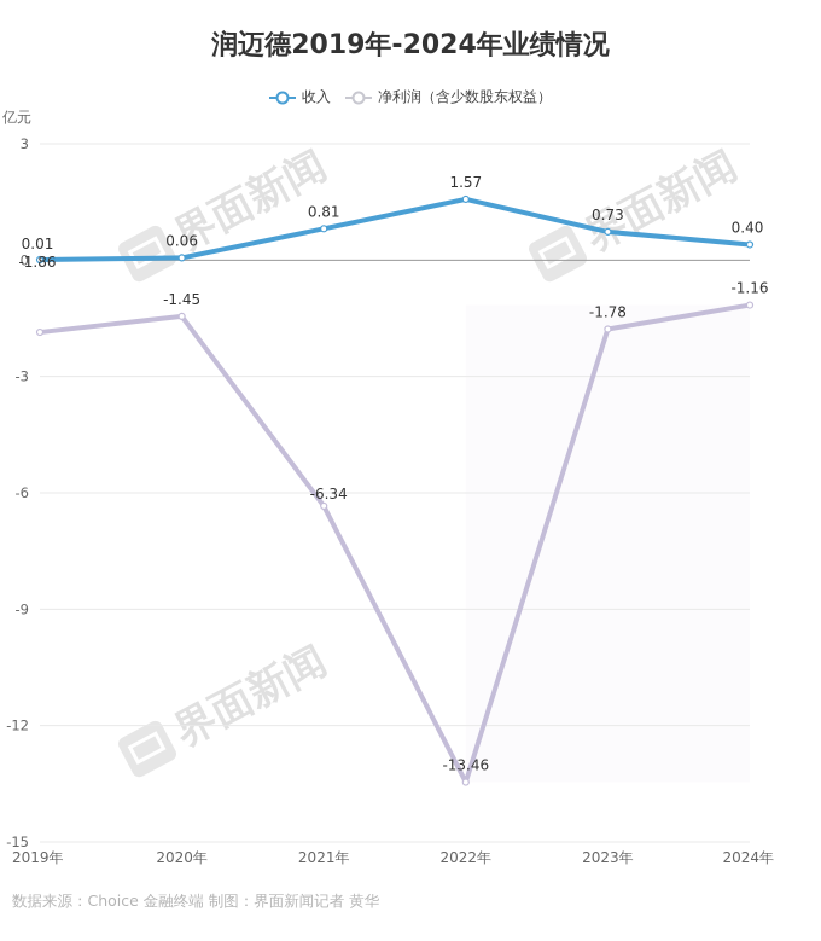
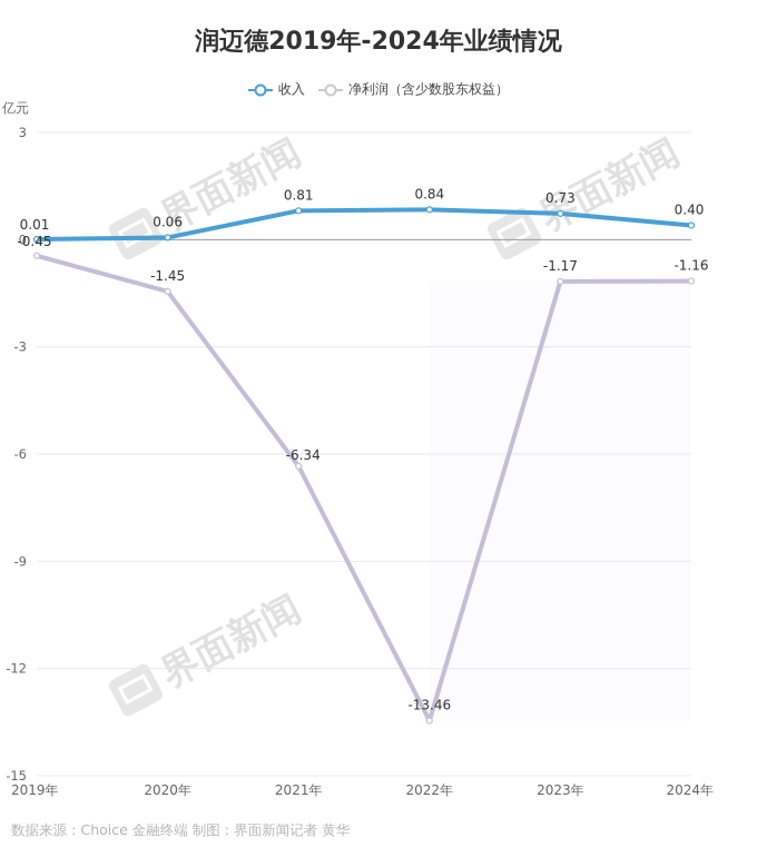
净利润（含少数股东权益）/2019年: -1.86 -> -0.45
收入/2022年: 1.57 -> 0.84
净利润（含少数股东权益）/2023年: -1.78 -> -1.17
